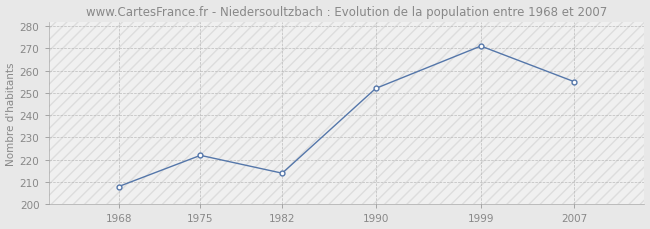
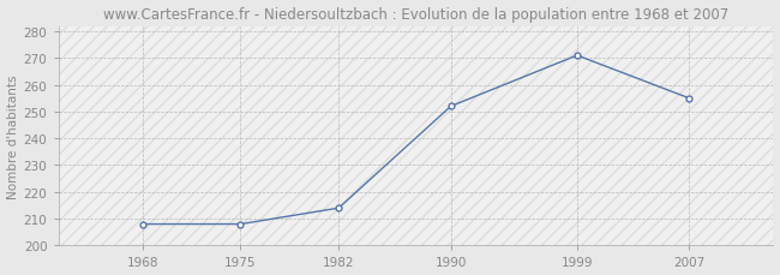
1975: 222 -> 208
